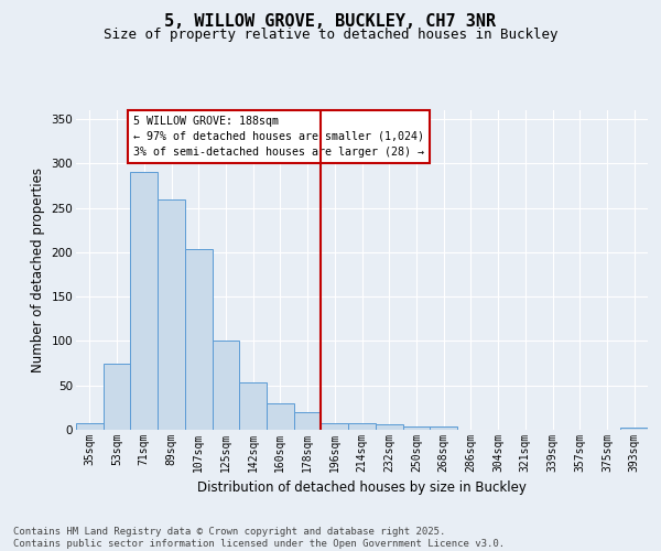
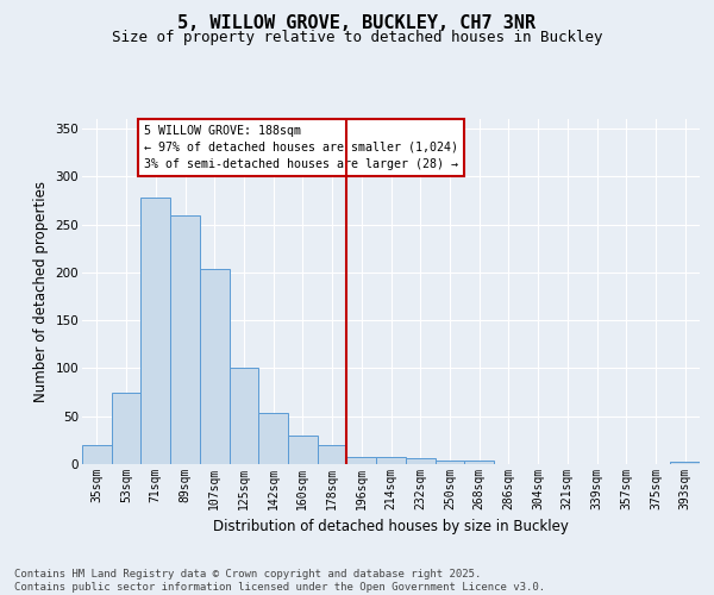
35sqm: 8 -> 20
71sqm: 290 -> 278
